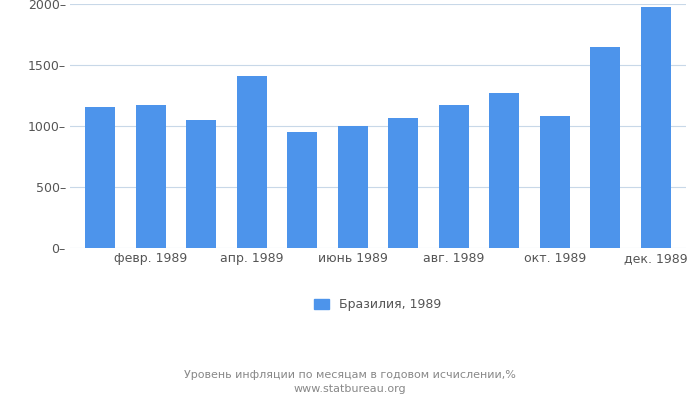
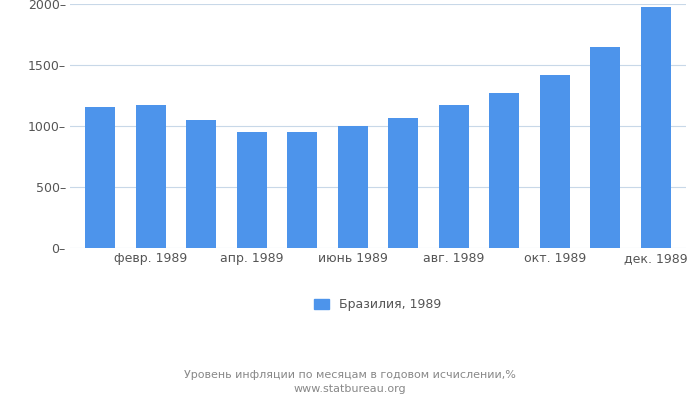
апр. 1989: 1410– -> 950–
окт. 1989: 1080– -> 1420–
